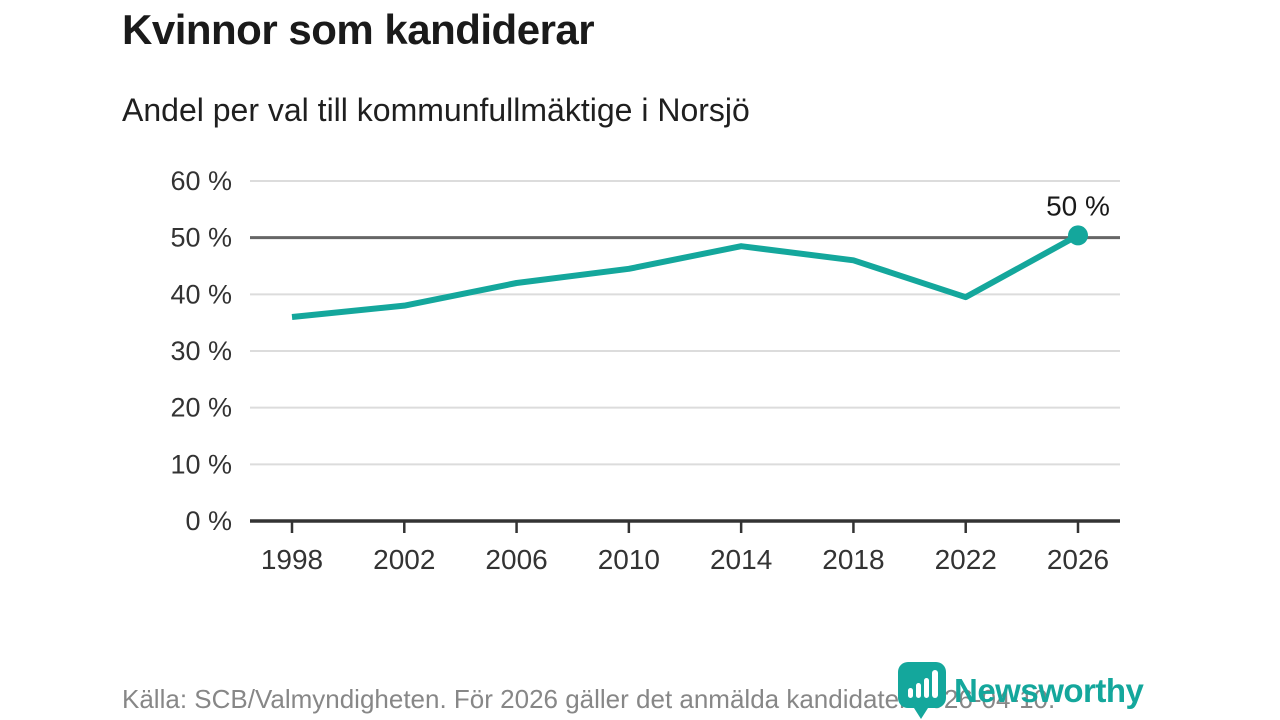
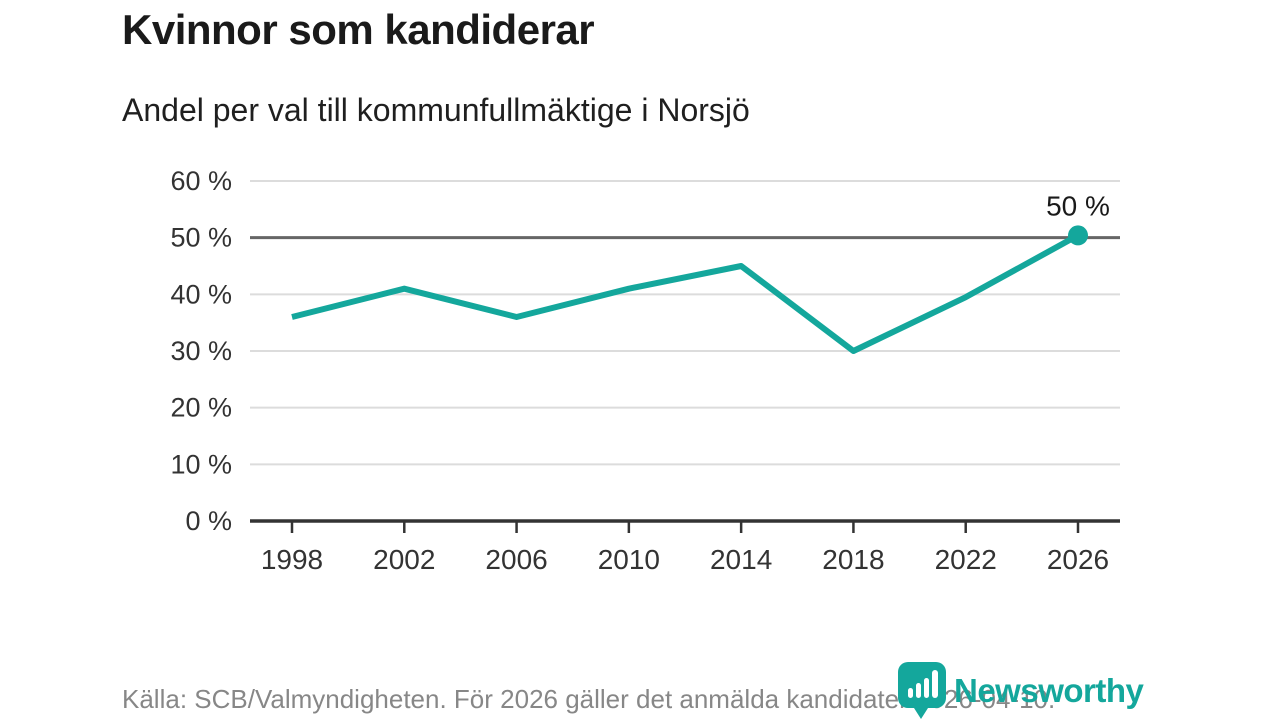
2002: 38% -> 41%
2006: 42% -> 36%
2010: 44% -> 41%
2014: 48% -> 45%
2018: 46% -> 30%
